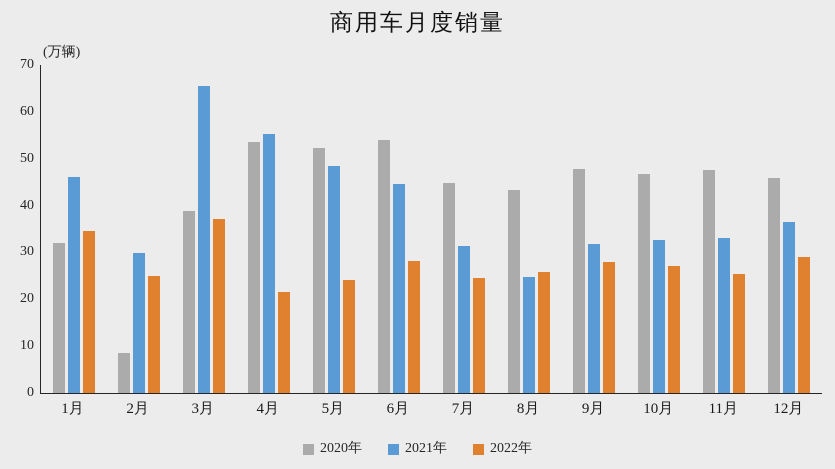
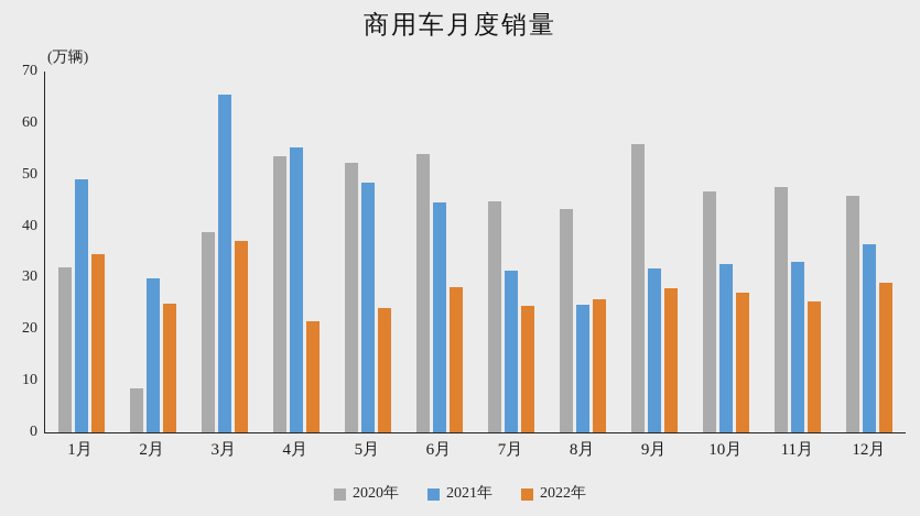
2021年/1月: 46 -> 49
2020年/9月: 48 -> 56
